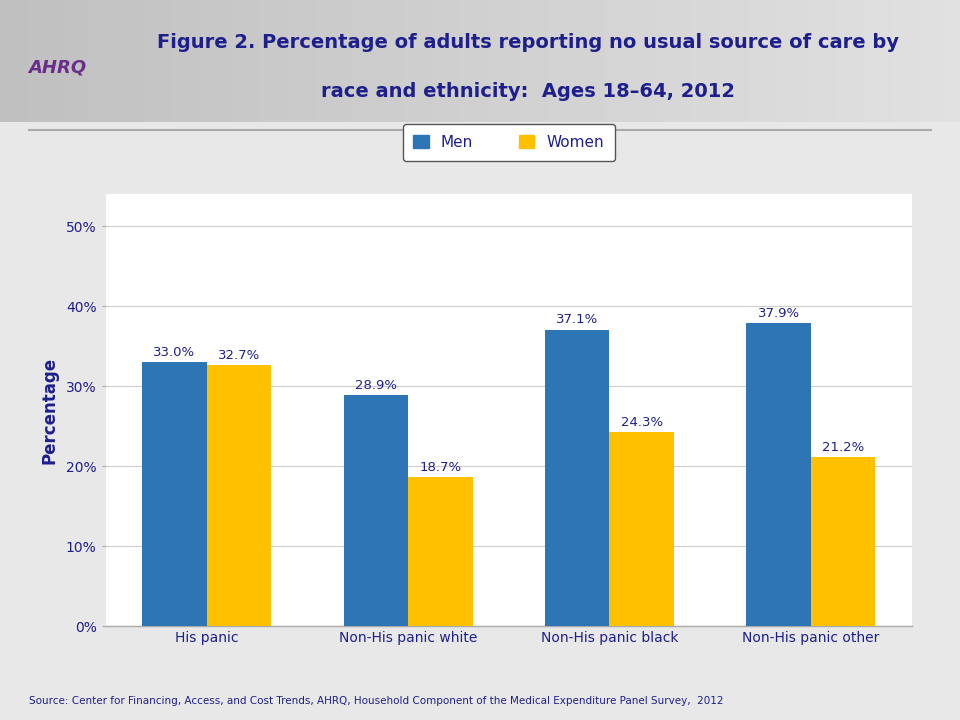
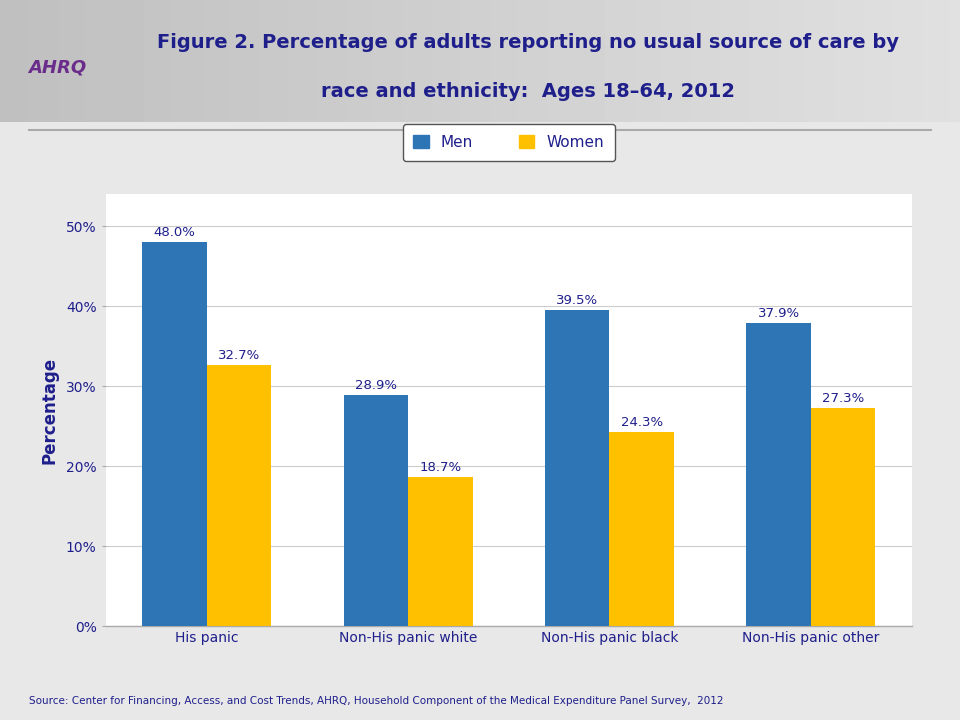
Men/His panic: 33.0% -> 48.0%
Men/Non-His panic black: 37.1% -> 39.5%
Women/Non-His panic other: 21.2% -> 27.3%
